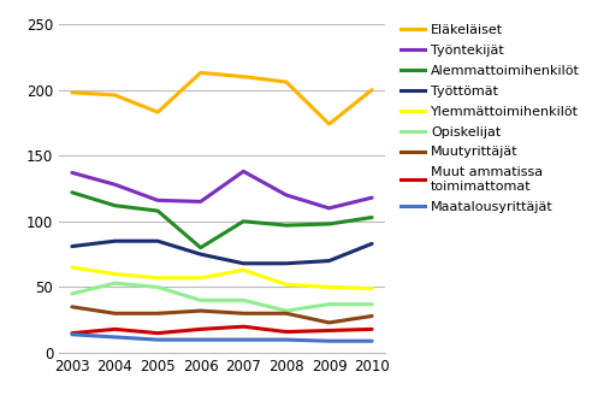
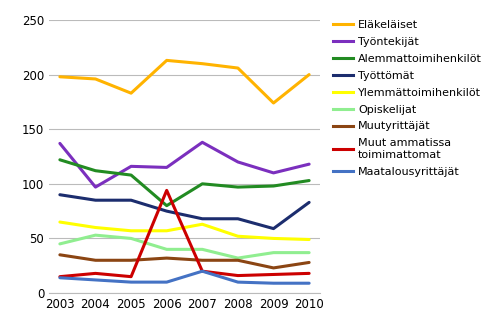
Työttömät/2003: 81 -> 90
Työntekijät/2004: 128 -> 97
Muut ammatissa toimimattomat/2006: 18 -> 94
Maatalousyrittäjät/2007: 10 -> 20
Työttömät/2009: 70 -> 59
